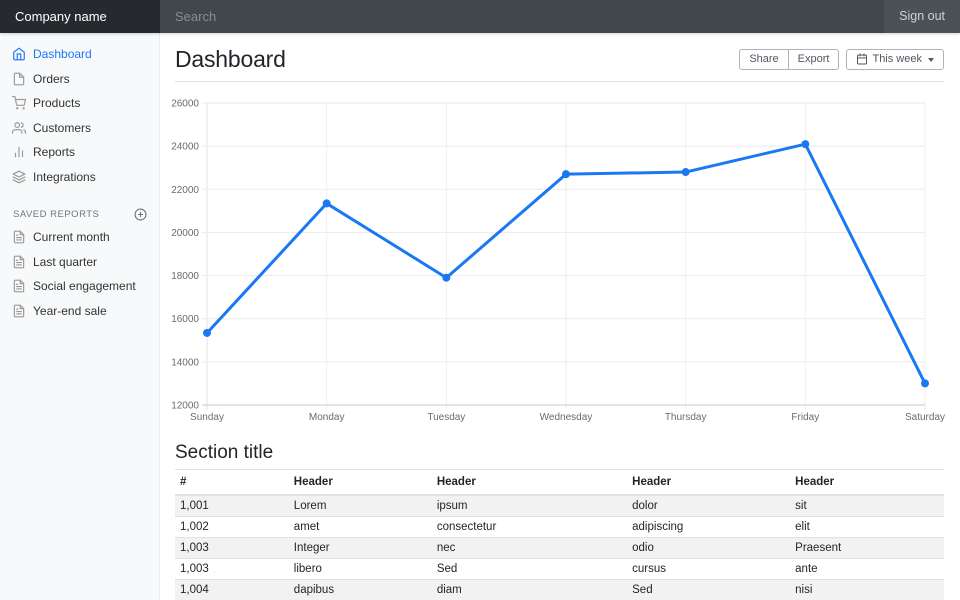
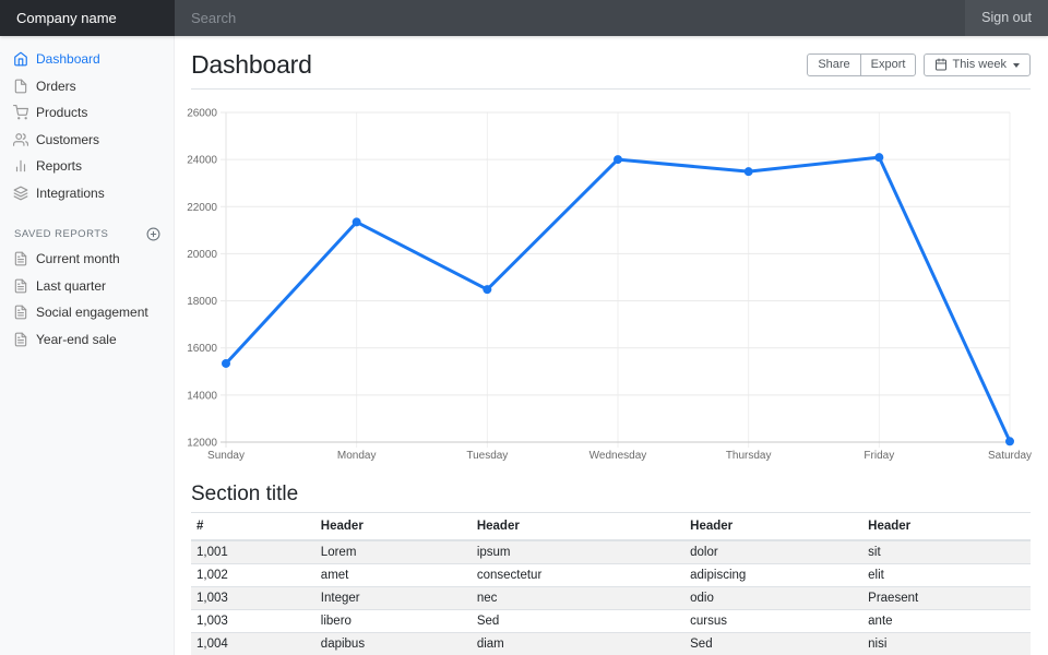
Tuesday: 17900 -> 18500
Wednesday: 22700 -> 24000
Thursday: 22800 -> 23500
Saturday: 13000 -> 12000
